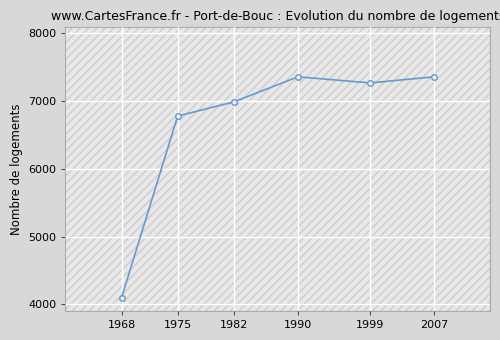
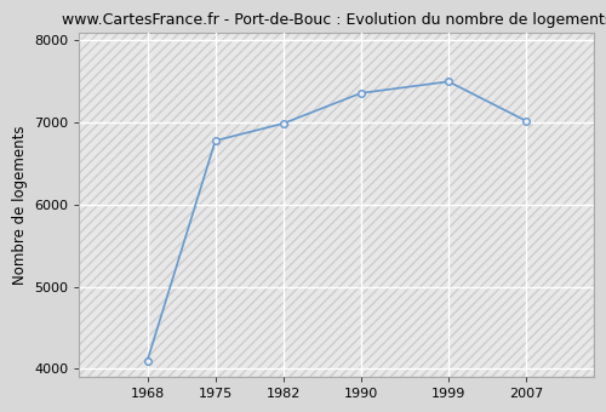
1999: 7270 -> 7500
2007: 7360 -> 7020
